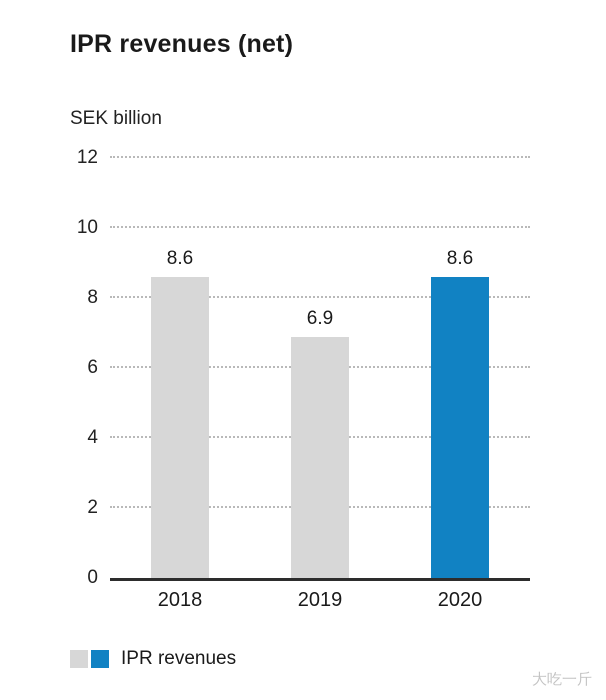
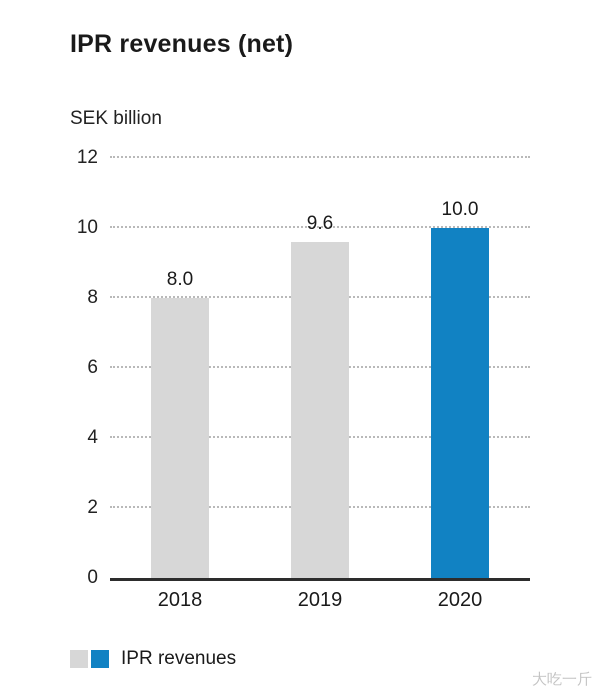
2018: 8.6 -> 8.0
2019: 6.9 -> 9.6
2020: 8.6 -> 10.0
